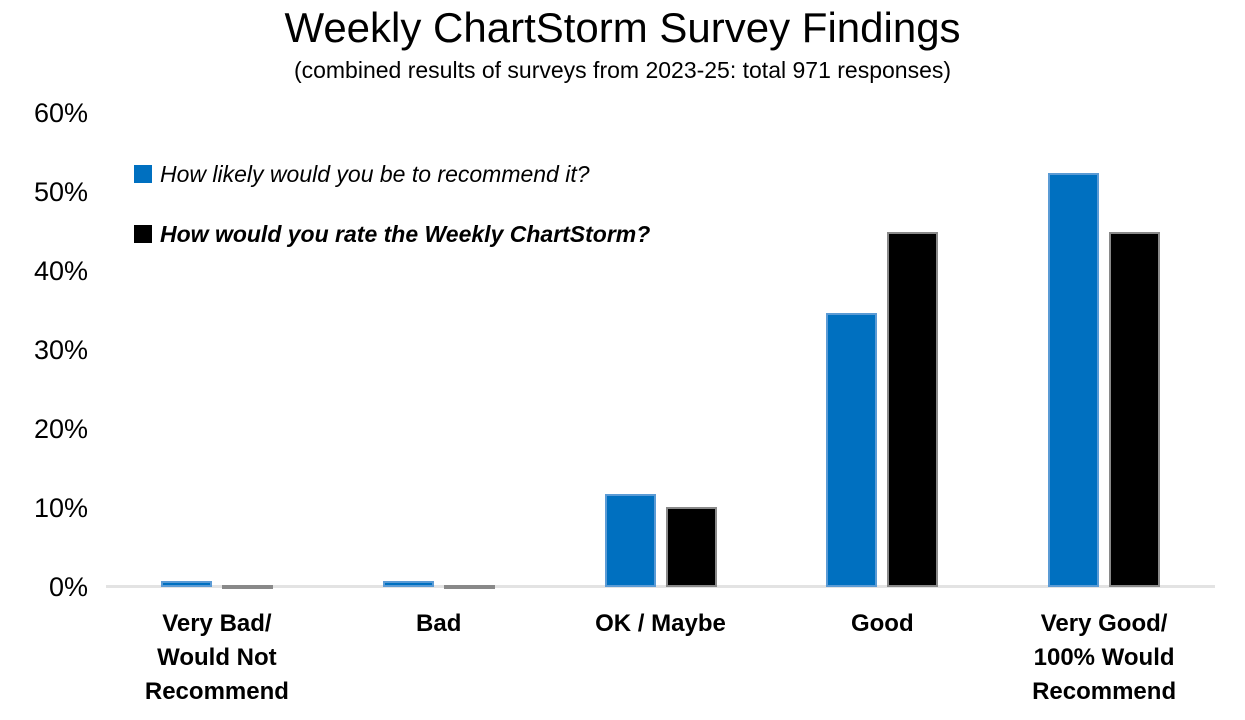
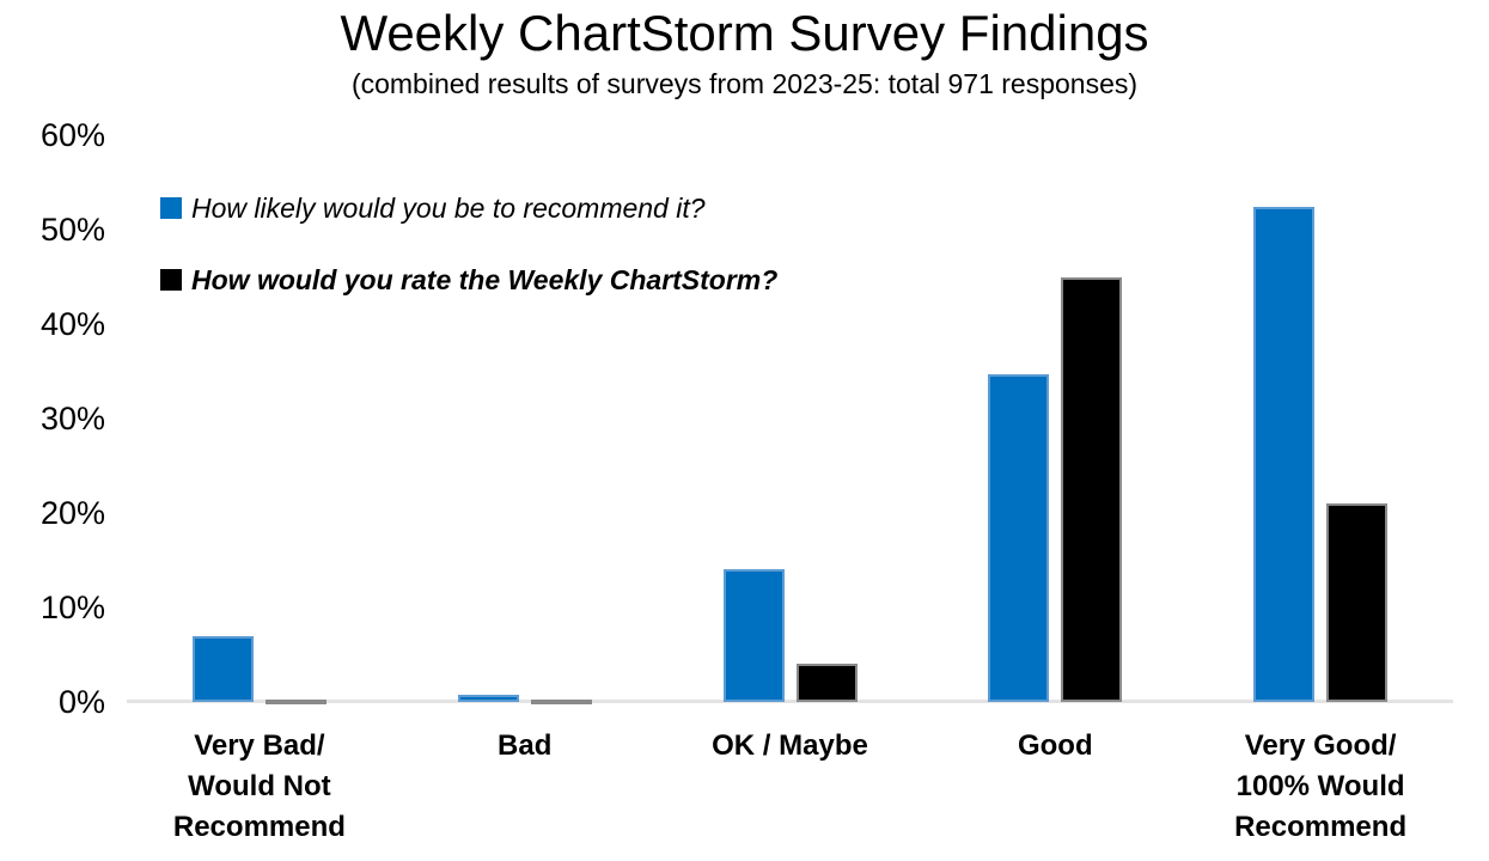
How likely would you be to recommend it?/Very Bad/ Would Not Recommend: 1% -> 7%
How likely would you be to recommend it?/OK / Maybe: 12% -> 14%
How would you rate the Weekly ChartStorm?/OK / Maybe: 10% -> 4%
How would you rate the Weekly ChartStorm?/Very Good/ 100% Would Recommend: 45% -> 21%
